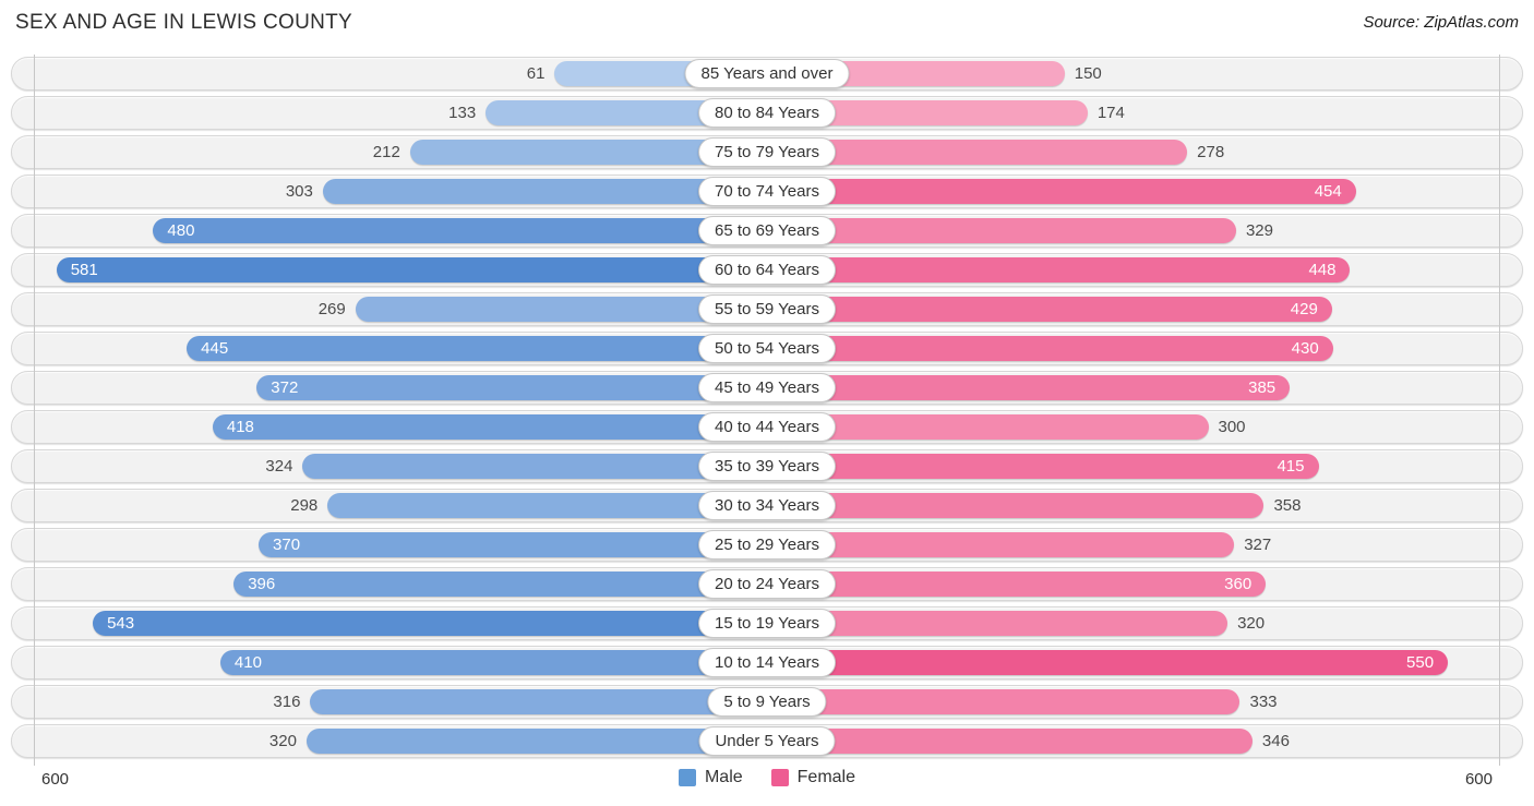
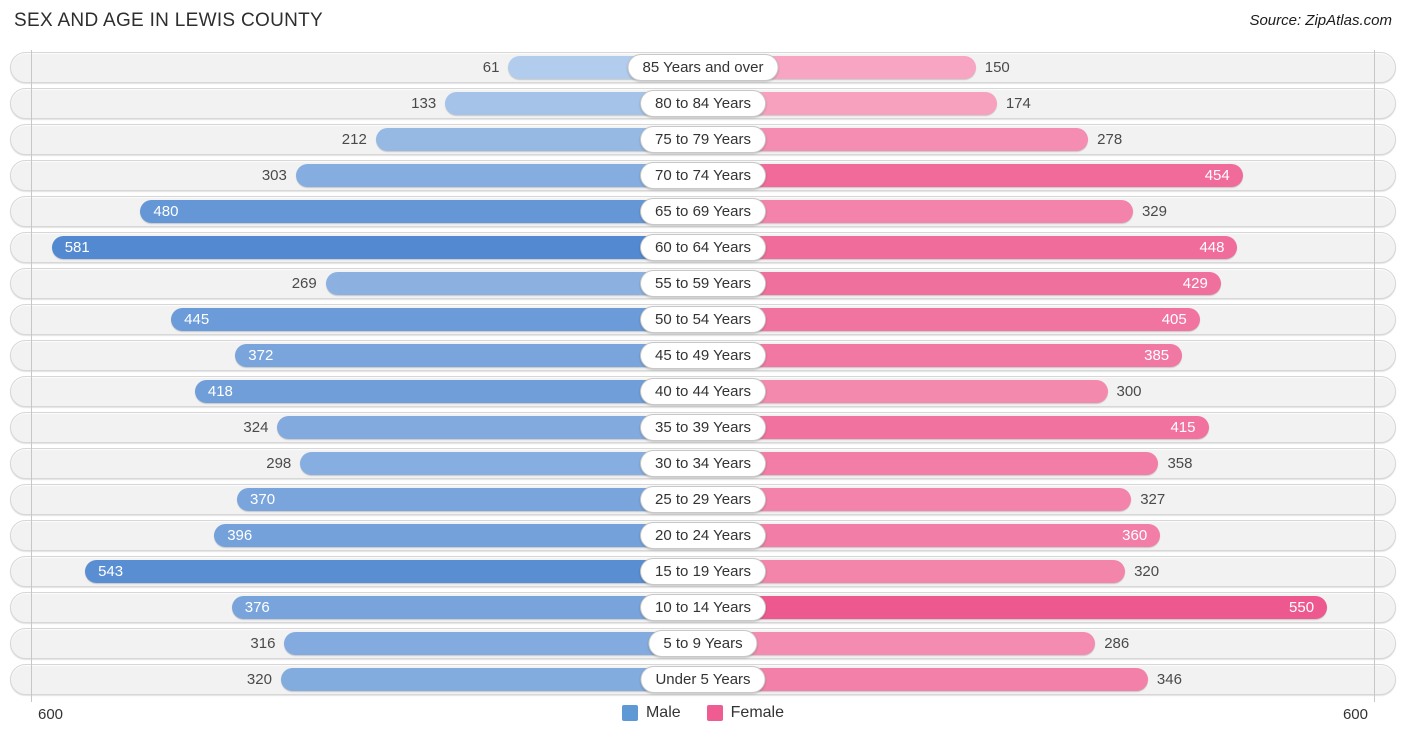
Female/50 to 54 Years: 430 -> 405
Male/10 to 14 Years: 410 -> 376
Female/5 to 9 Years: 333 -> 286
